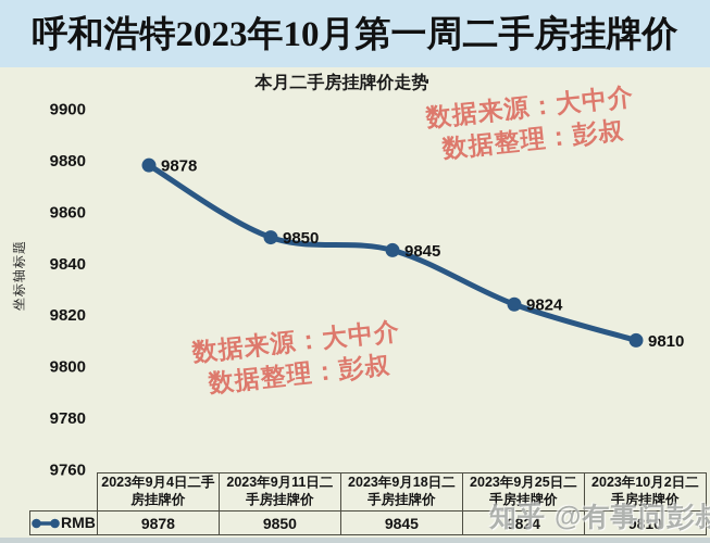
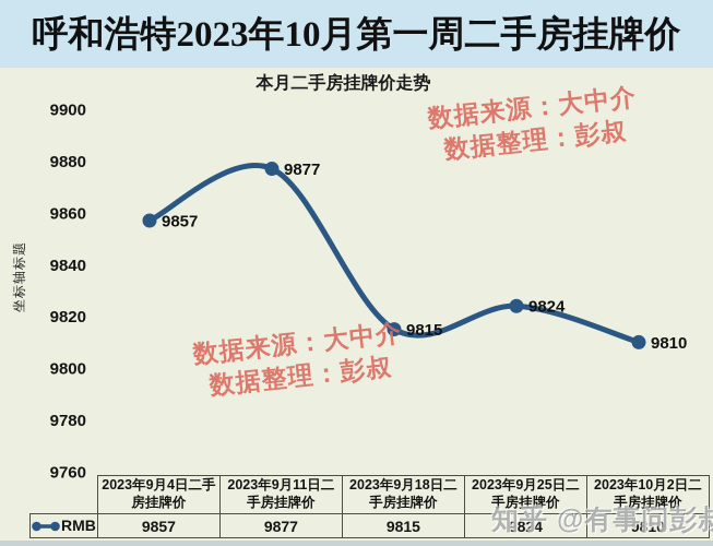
2023年9月4日二手房挂牌价: 9878 -> 9857
2023年9月11日二手房挂牌价: 9850 -> 9877
2023年9月18日二手房挂牌价: 9845 -> 9815
